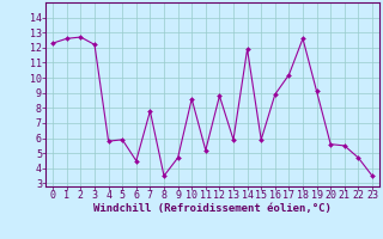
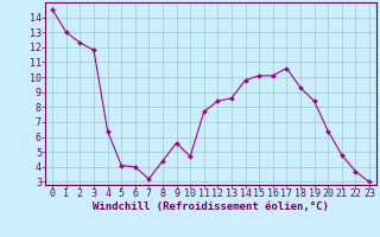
0: 12.3 -> 14.5
1: 12.6 -> 13.0
2: 12.7 -> 12.3
3: 12.2 -> 11.8
4: 5.8 -> 6.4
5: 5.9 -> 4.1
6: 4.5 -> 4.0
7: 7.8 -> 3.2
8: 3.5 -> 4.4
9: 4.7 -> 5.6
10: 8.6 -> 4.7
11: 5.2 -> 7.7
12: 8.8 -> 8.4
13: 5.9 -> 8.6
14: 11.9 -> 9.8
15: 5.9 -> 10.1
16: 8.9 -> 10.1
17: 10.2 -> 10.6
18: 12.6 -> 9.3
19: 9.1 -> 8.4
20: 5.6 -> 6.4
21: 5.5 -> 4.8
22: 4.7 -> 3.7
23: 3.5 -> 3.0
